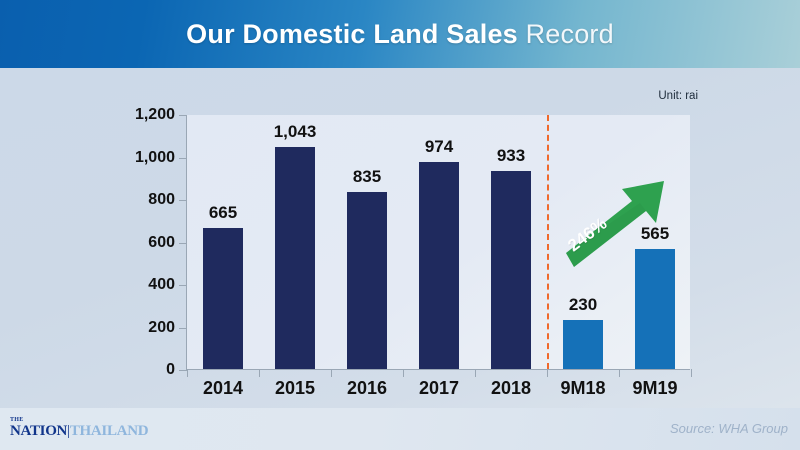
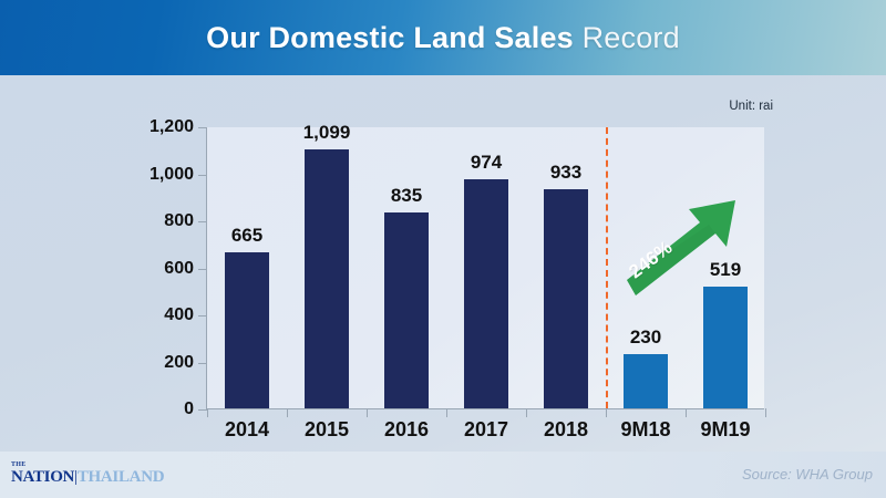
2015: 1,043 -> 1,099
9M19: 565 -> 519
